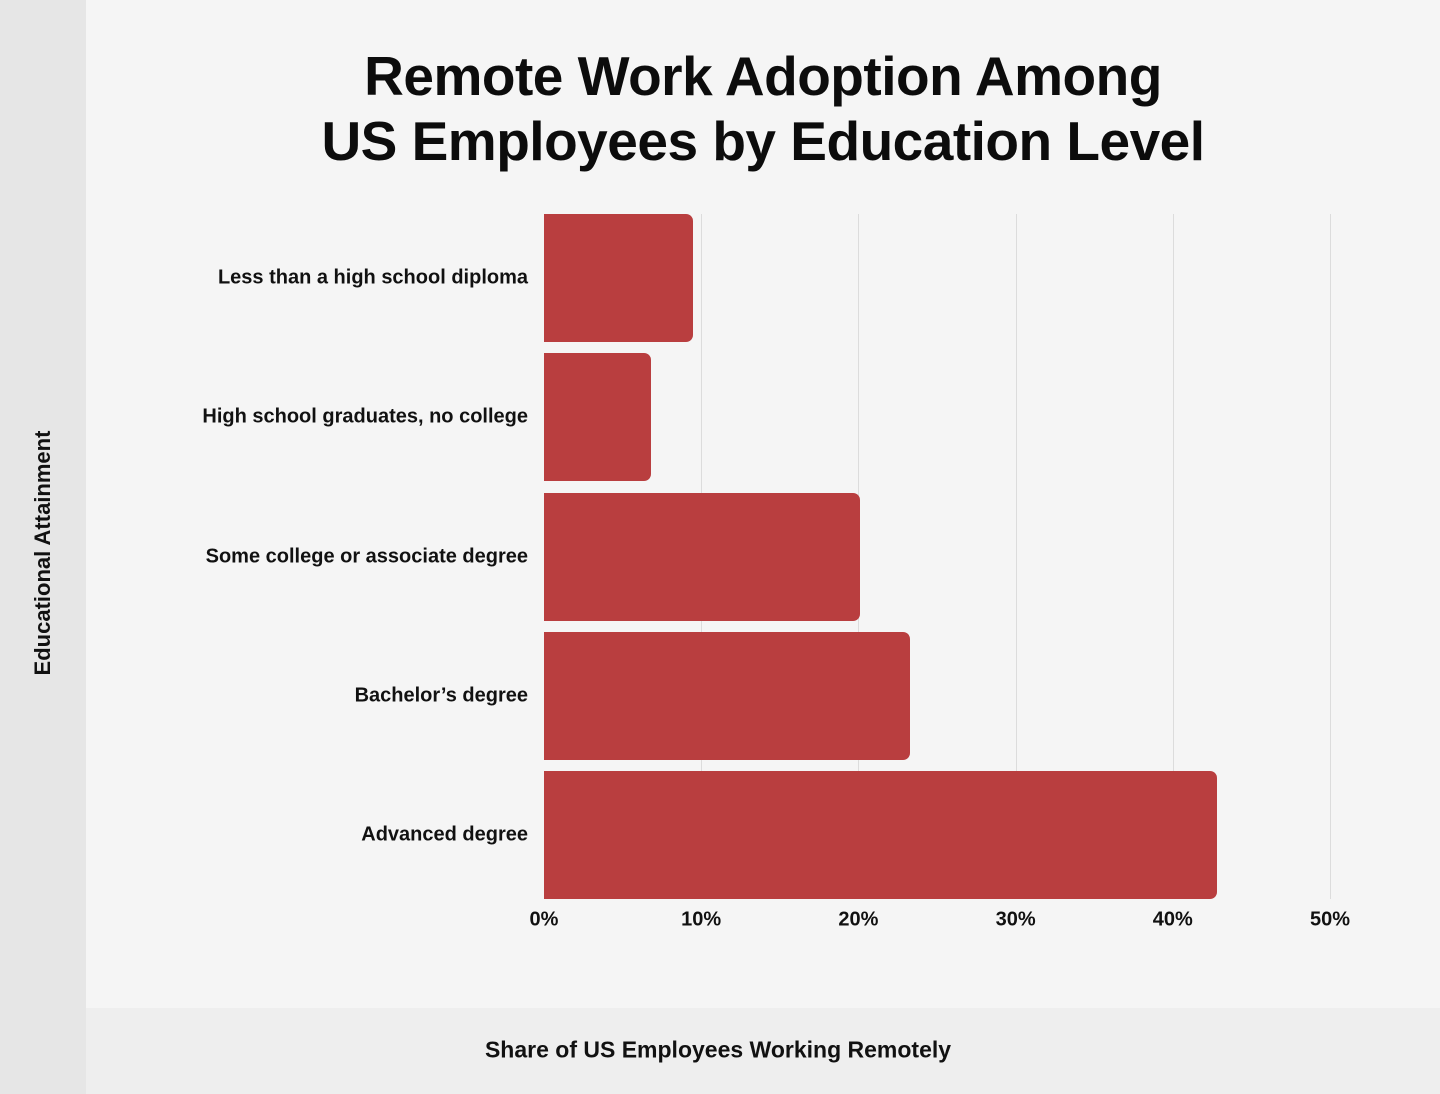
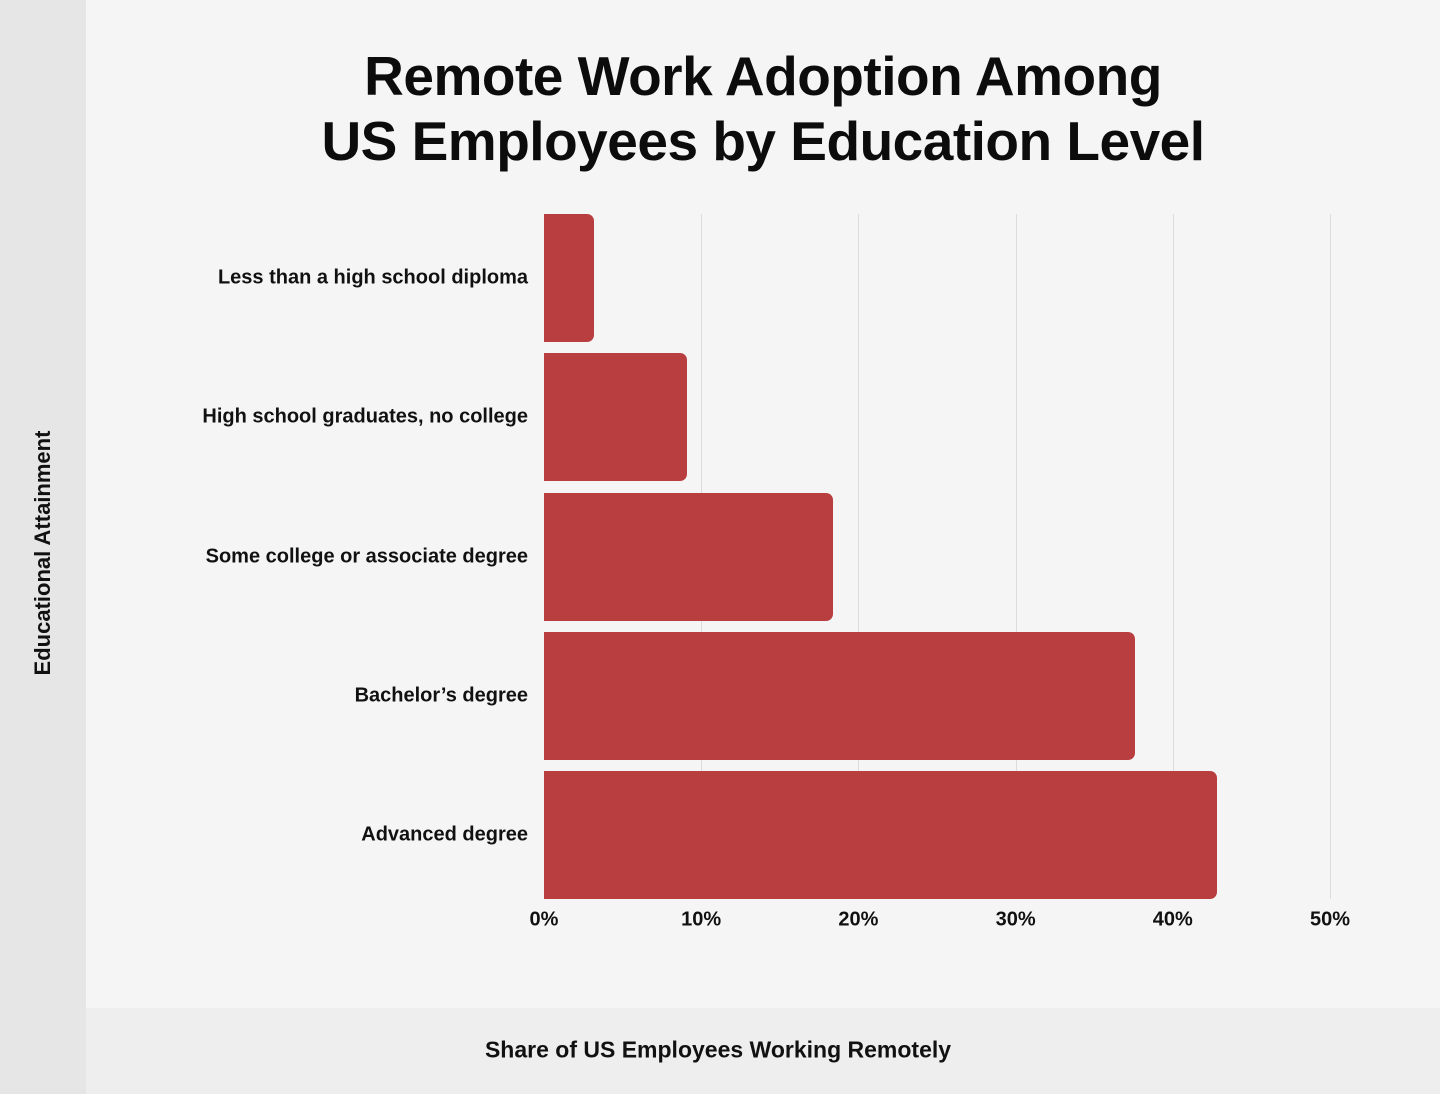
Less than a high school diploma: 9.5% -> 3.2%
High school graduates, no college: 6.8% -> 9.1%
Some college or associate degree: 20.1% -> 18.4%
Bachelor’s degree: 23.3% -> 37.6%
